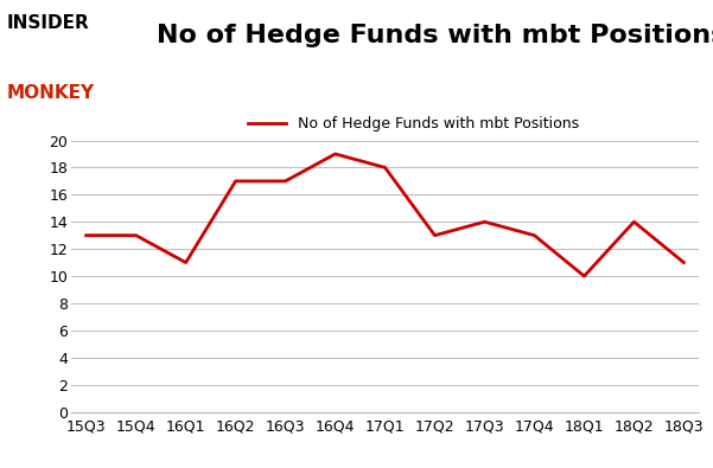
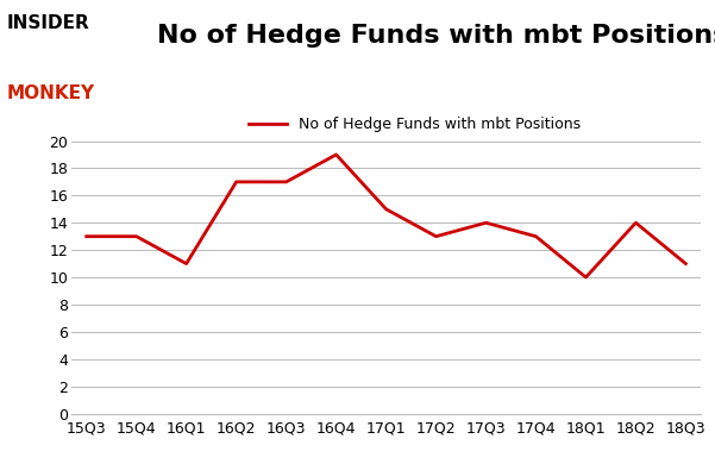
17Q1: 18 -> 15
